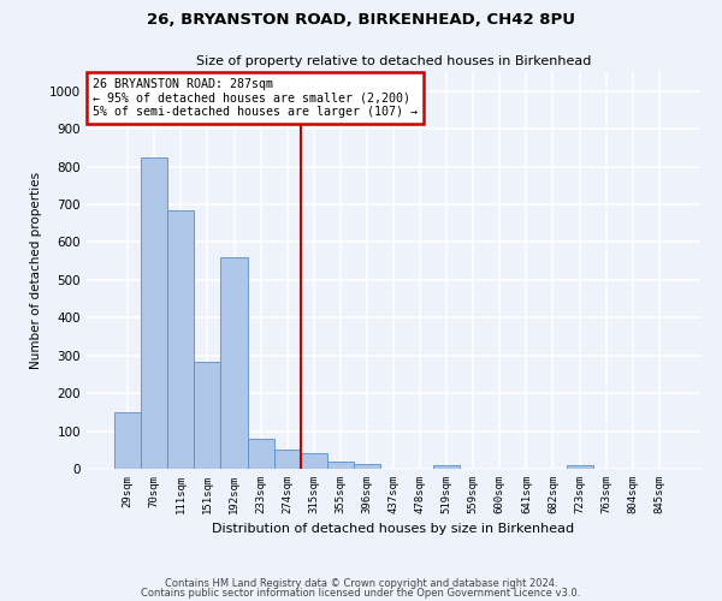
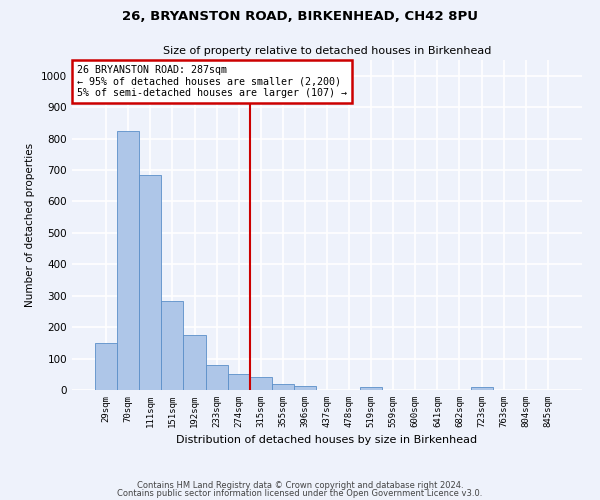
192sqm: 560 -> 175
